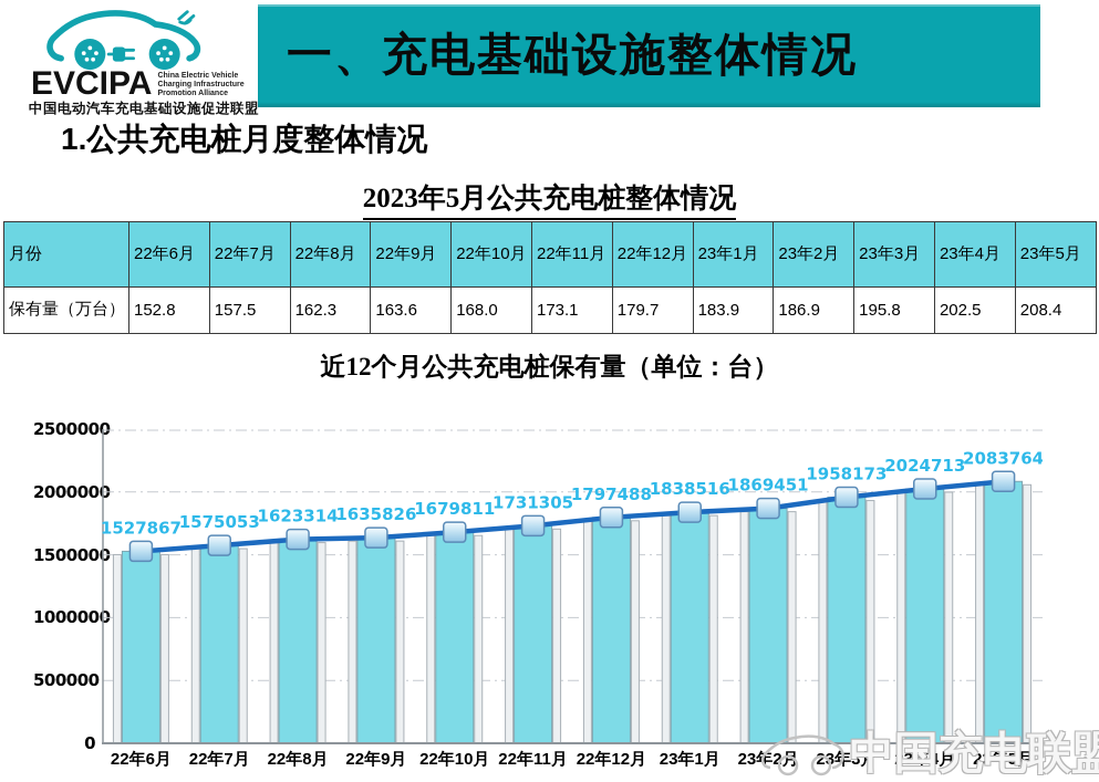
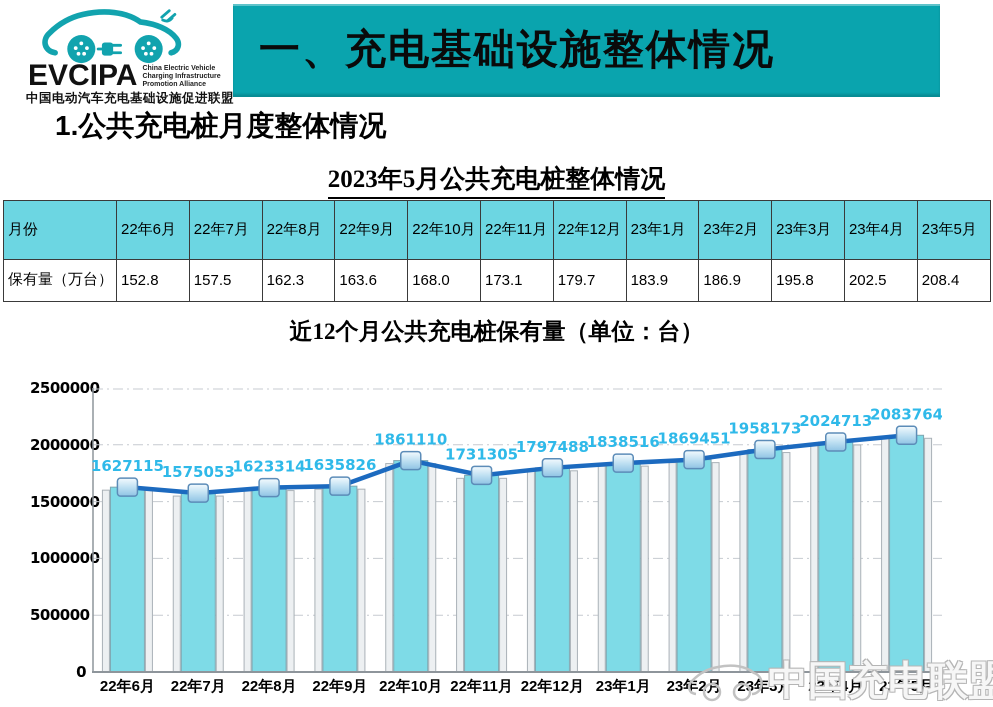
22年6月: 1527867 -> 1627115
22年10月: 1679811 -> 1861110
